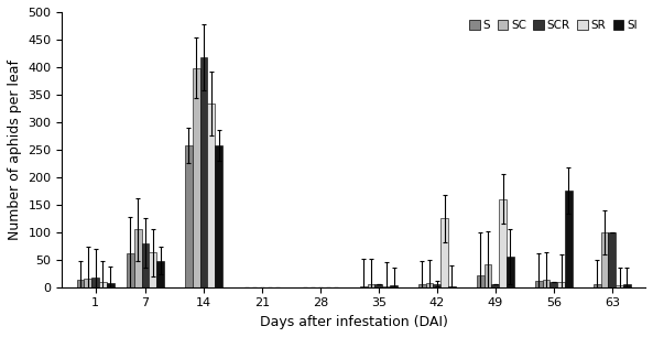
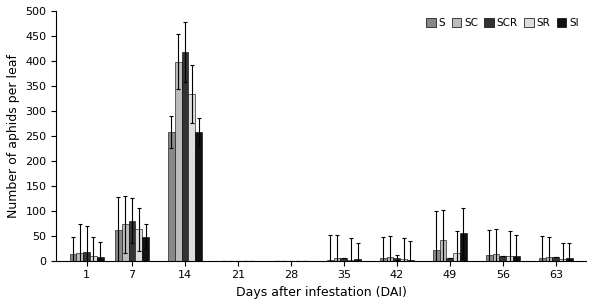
SC/7: 105 -> 73
SR/42: 125 -> 3
SR/49: 160 -> 15
SI/56: 175 -> 10
SC/63: 100 -> 8
SCR/63: 100 -> 8
